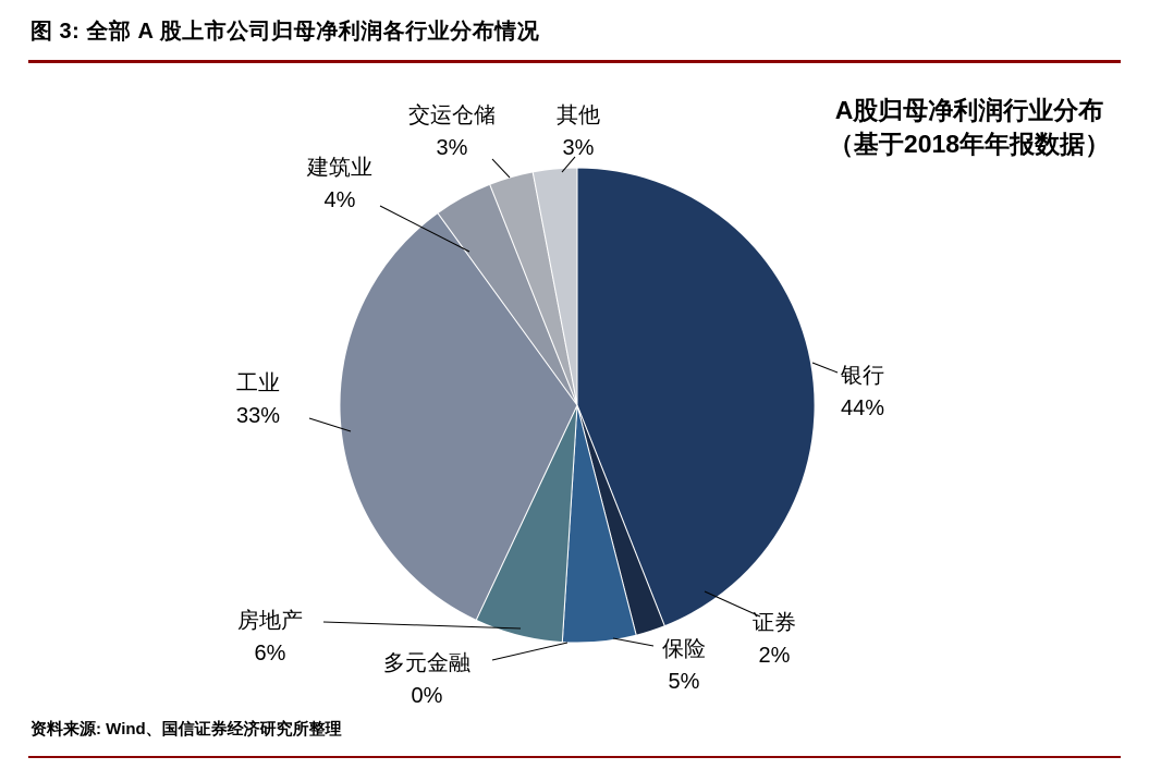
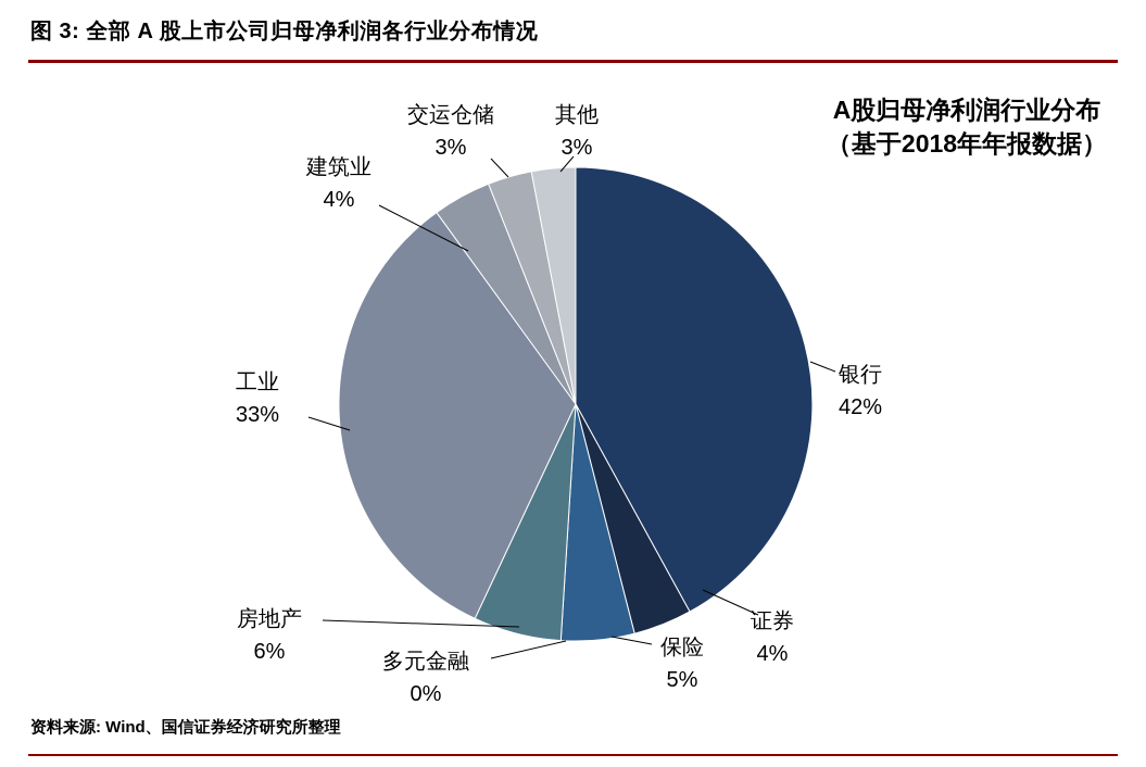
银行: 44% -> 42%
证券: 2% -> 4%
